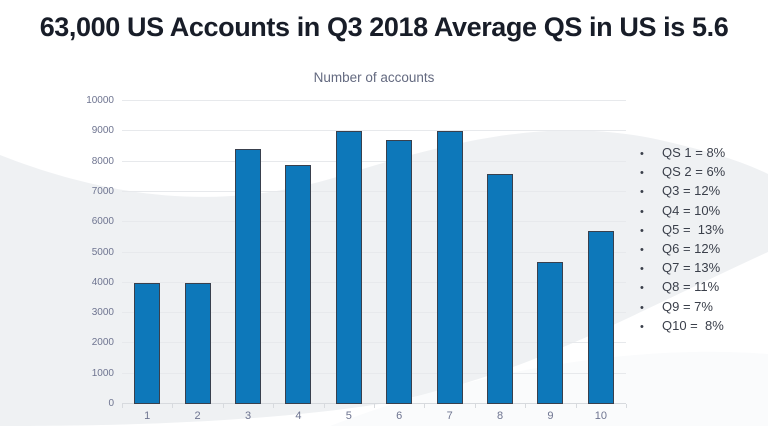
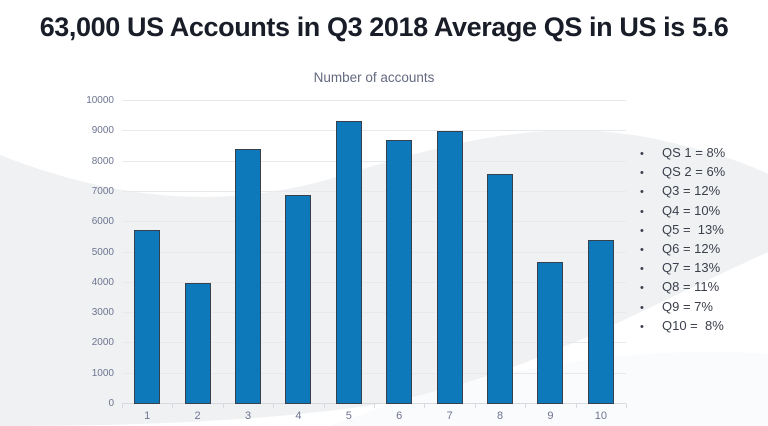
1: 4000 -> 5800
4: 7900 -> 6900
5: 9000 -> 9400
10: 5700 -> 5400
